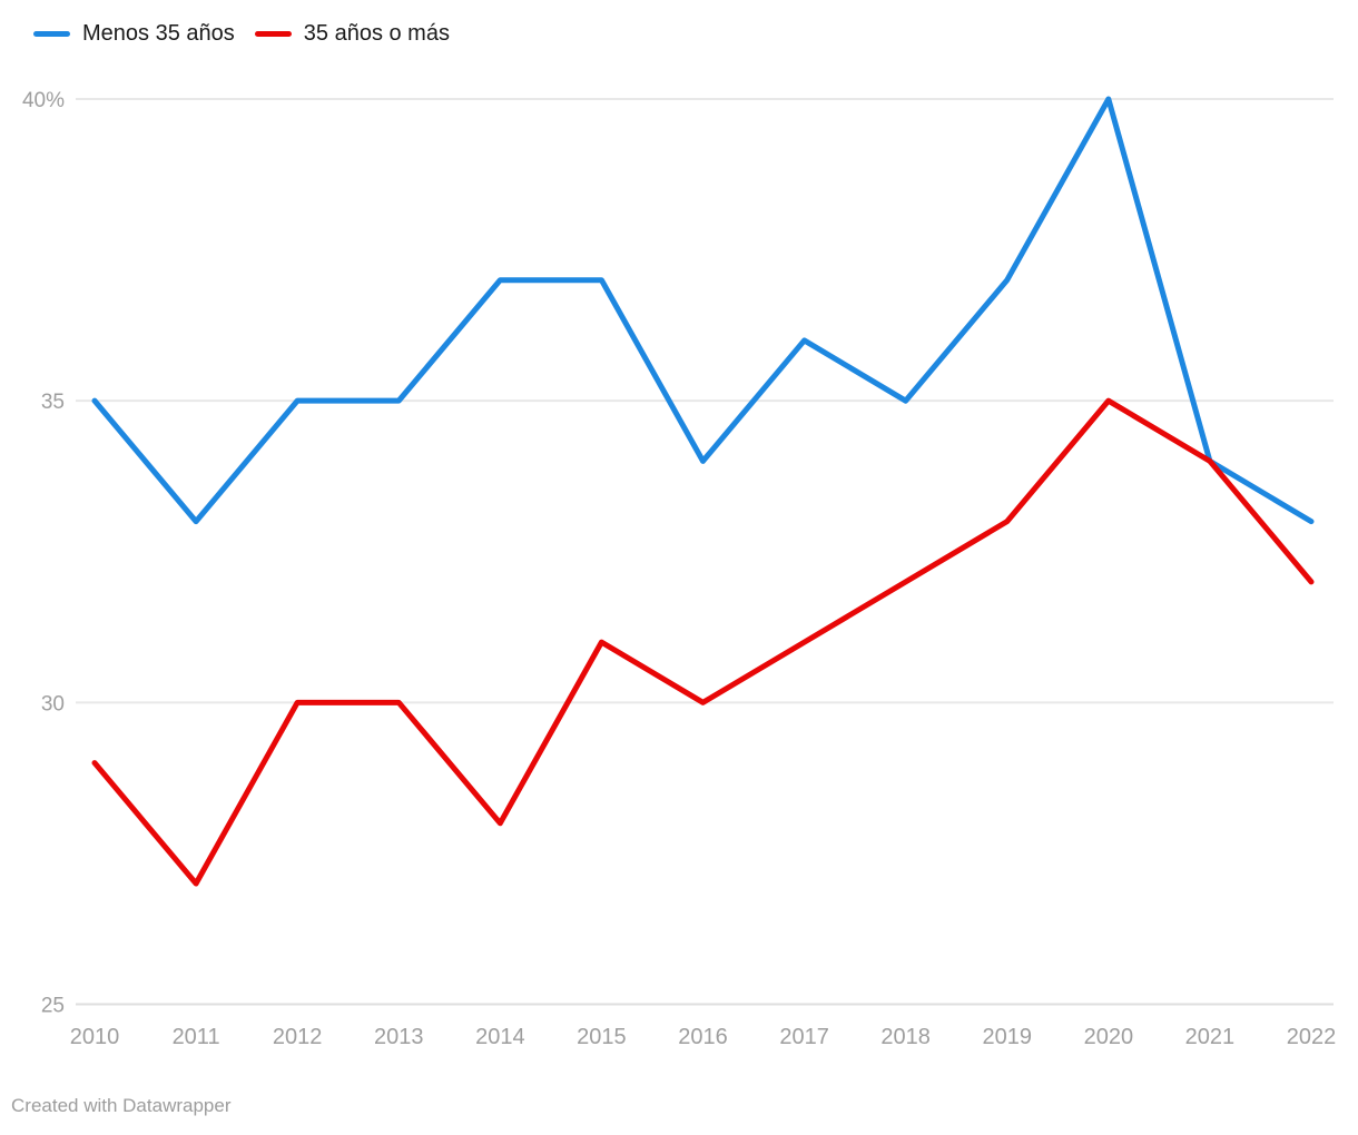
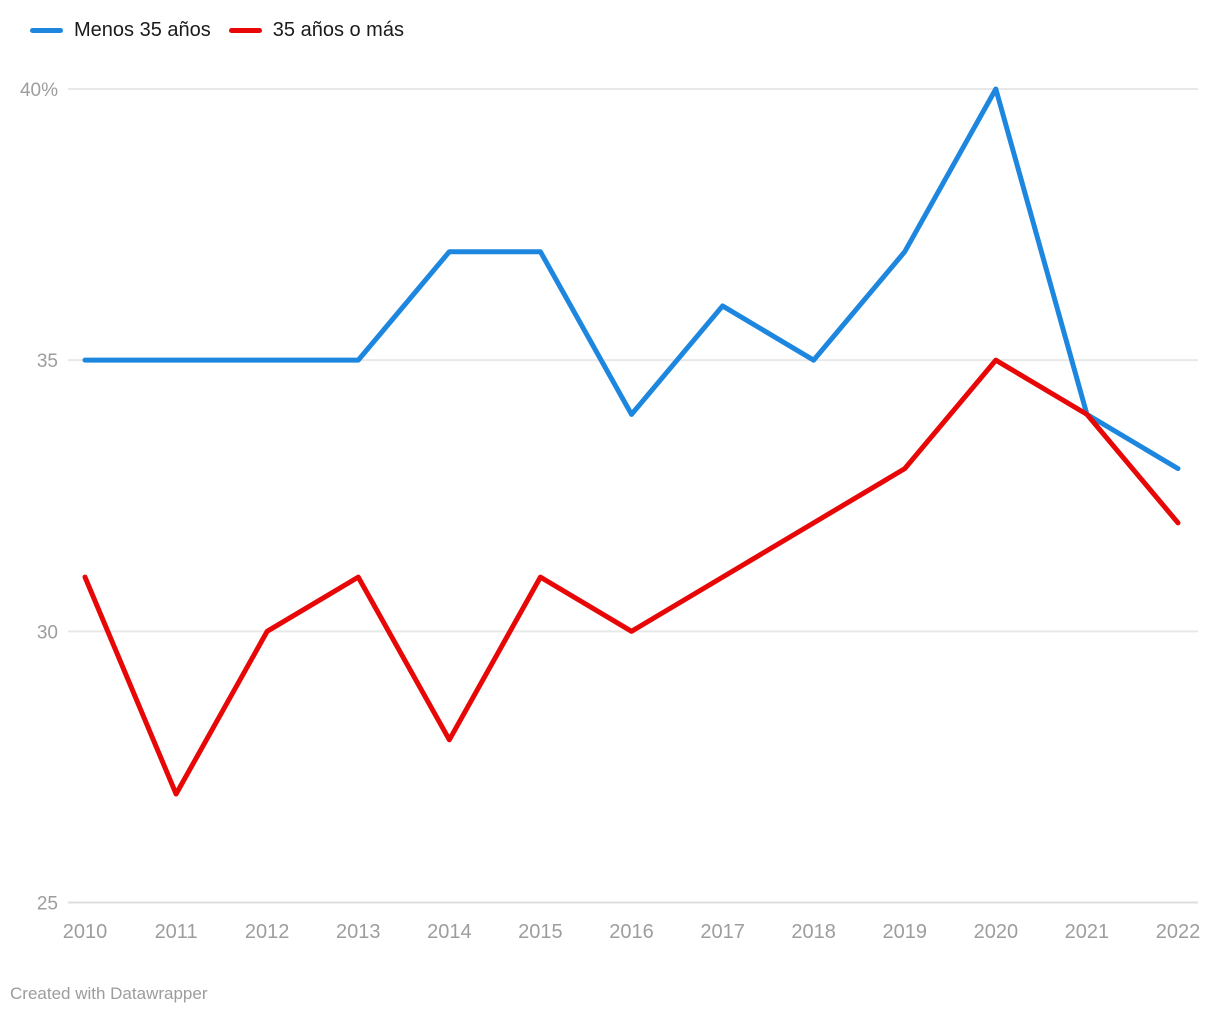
35 años o más/2010: 29% -> 31%
Menos 35 años/2011: 33% -> 35%
35 años o más/2013: 30% -> 31%
